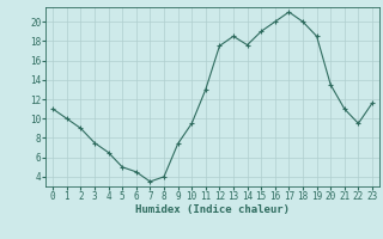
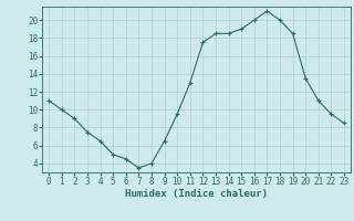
9: 7.4 -> 6.5
14: 17.6 -> 18.5
23: 11.6 -> 8.5
